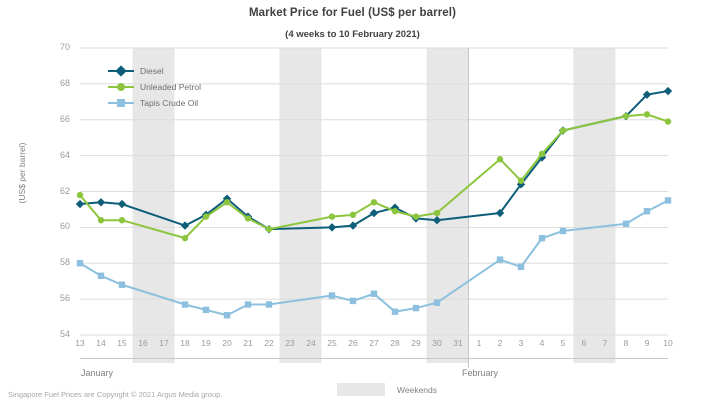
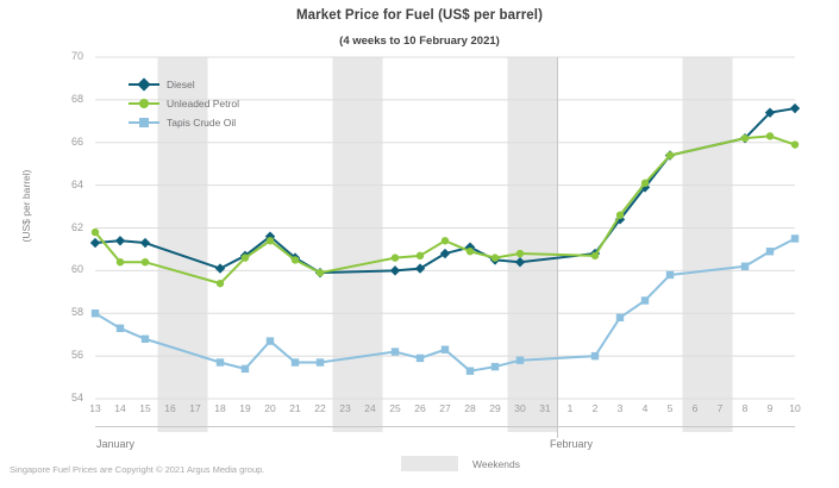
Tapis Crude Oil/20: 55.1 -> 56.7
Unleaded Petrol/2: 63.8 -> 60.7
Tapis Crude Oil/2: 58.2 -> 56.0
Tapis Crude Oil/4: 59.4 -> 58.6
